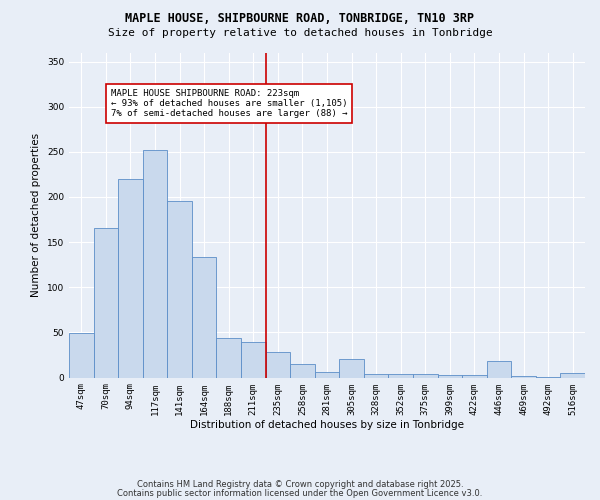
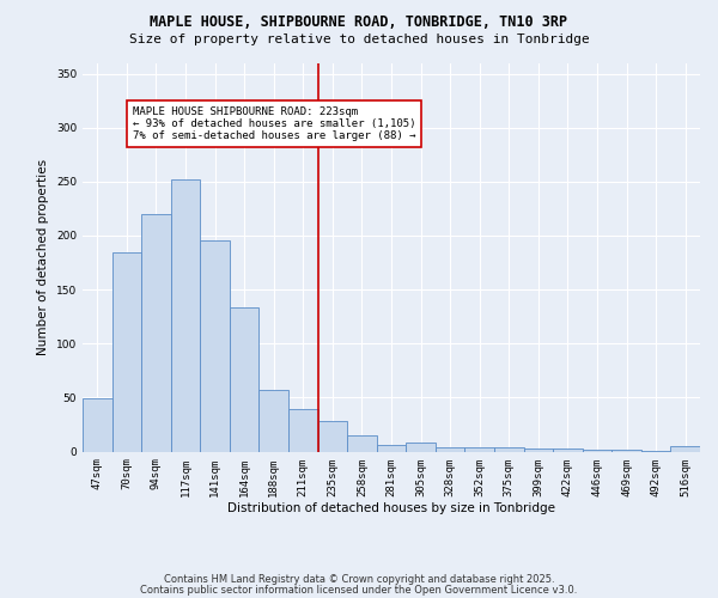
70sqm: 166 -> 184
188sqm: 44 -> 57
305sqm: 20 -> 8
446sqm: 18 -> 2
